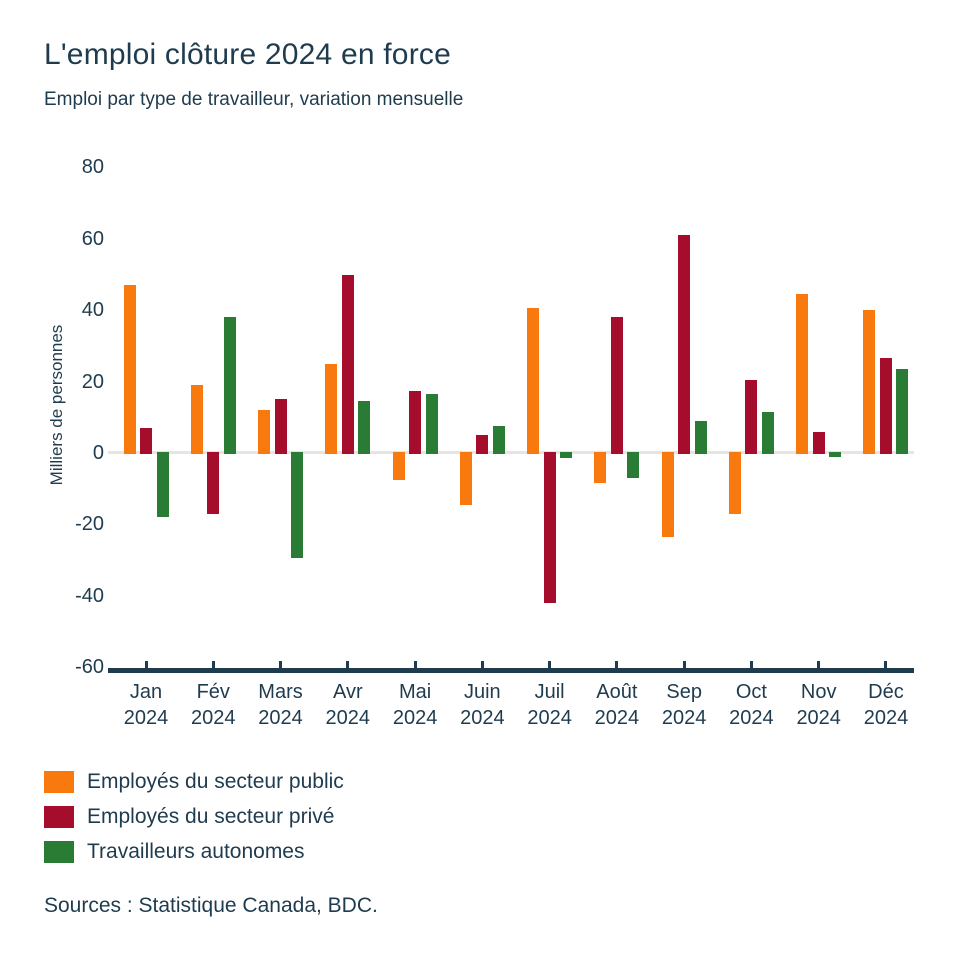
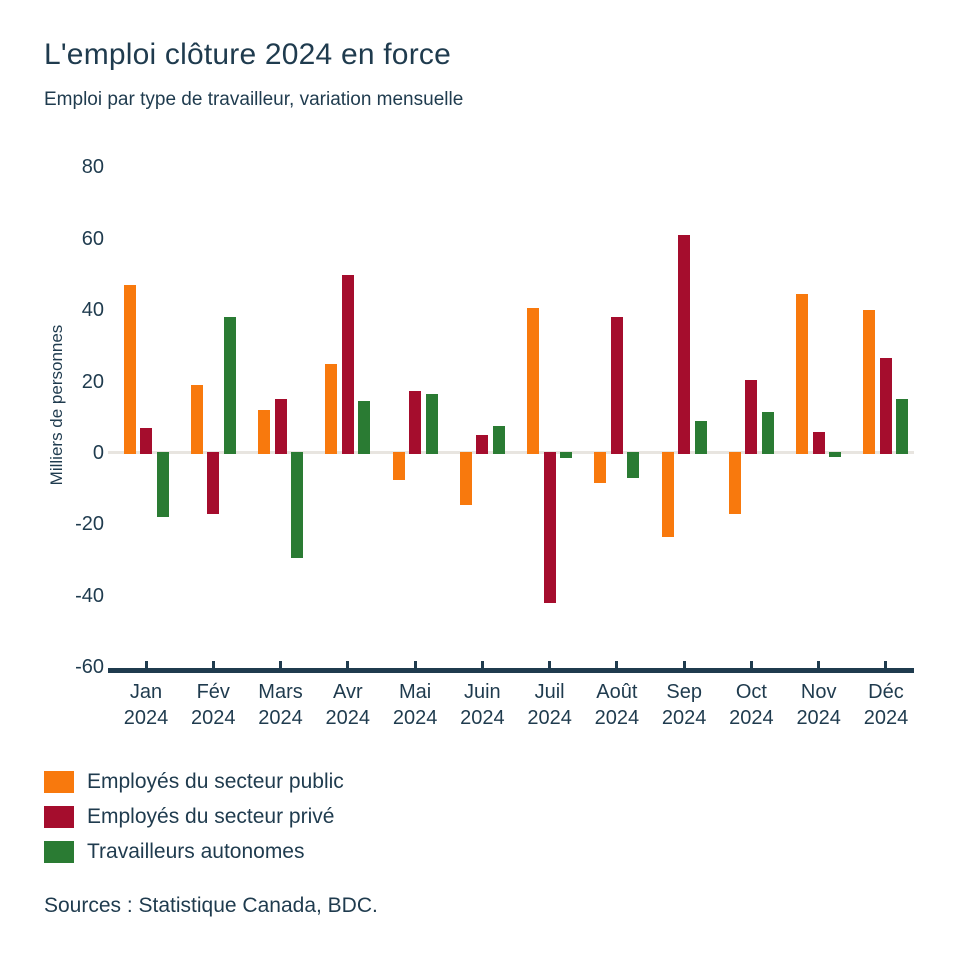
Travailleurs autonomes/Déc: 24 -> 15
